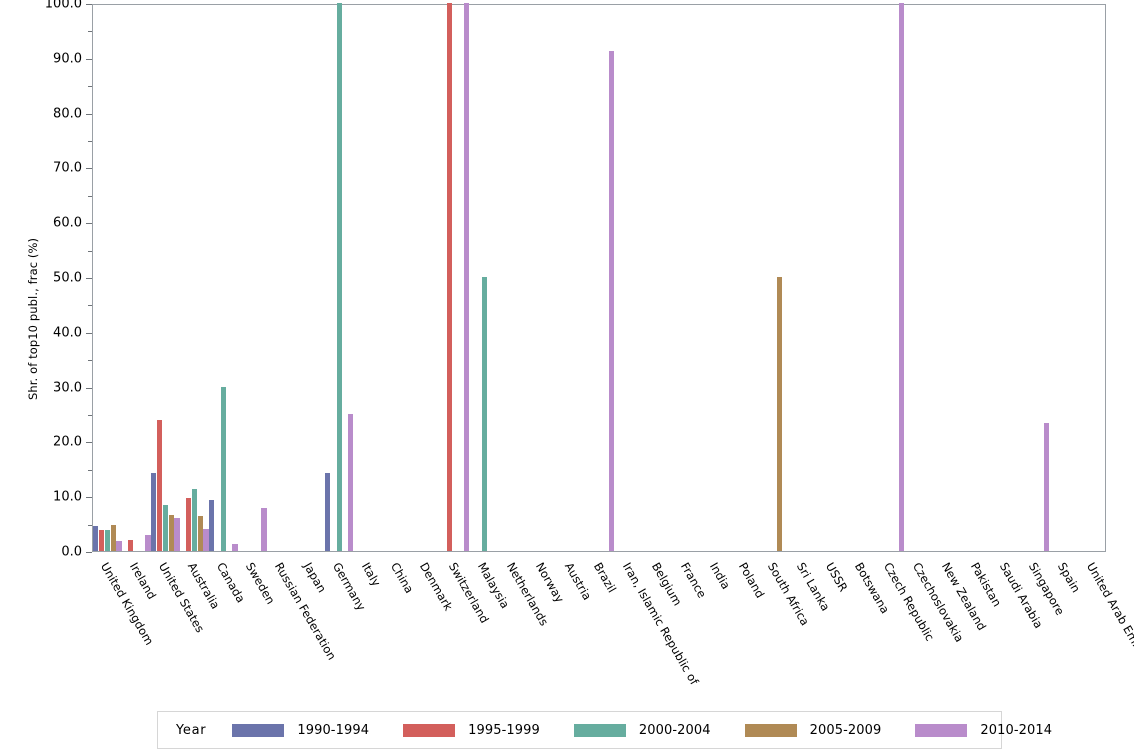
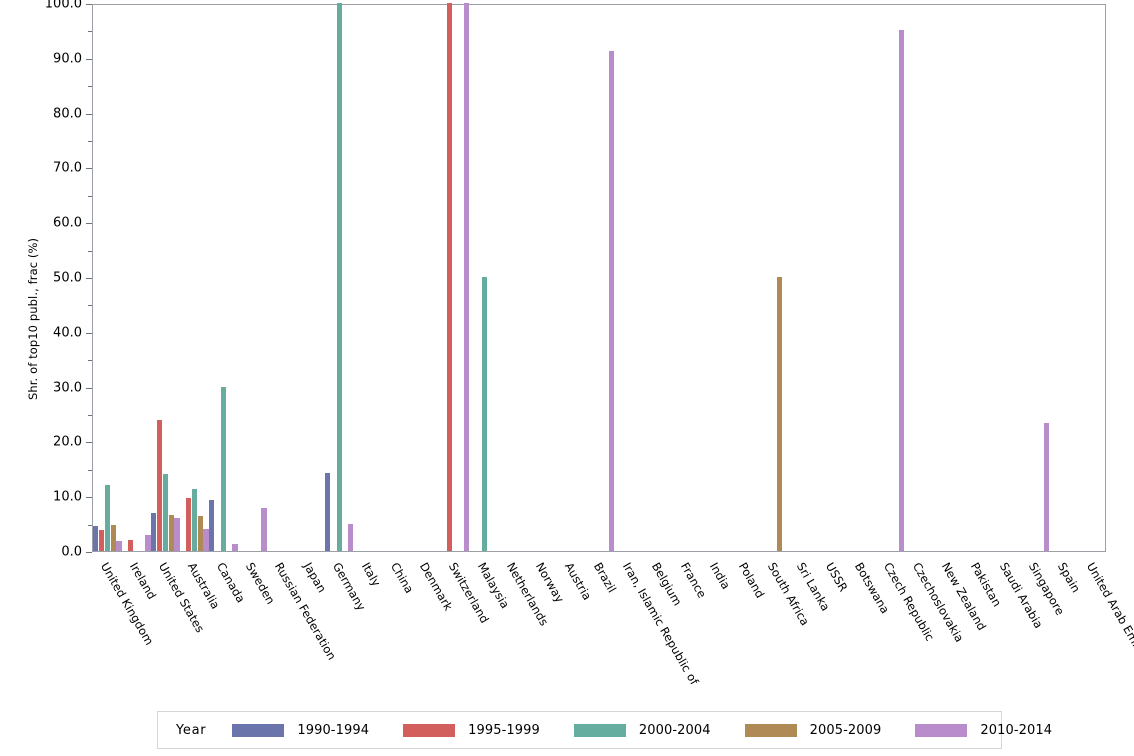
2000-2004/United Kingdom: 4 -> 12
1990-1994/United States: 14 -> 7
2000-2004/United States: 8 -> 14
2010-2014/Germany: 25 -> 5
2010-2014/Czech Republic: 100 -> 95
